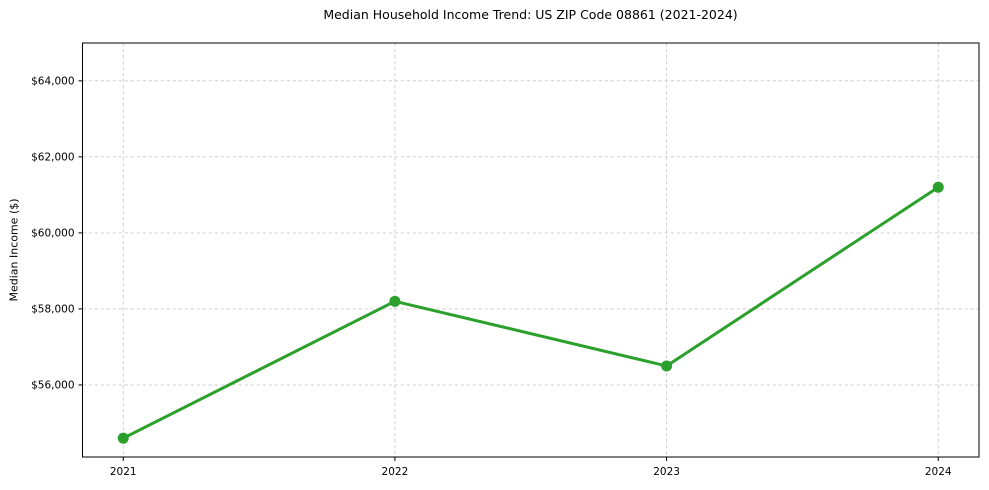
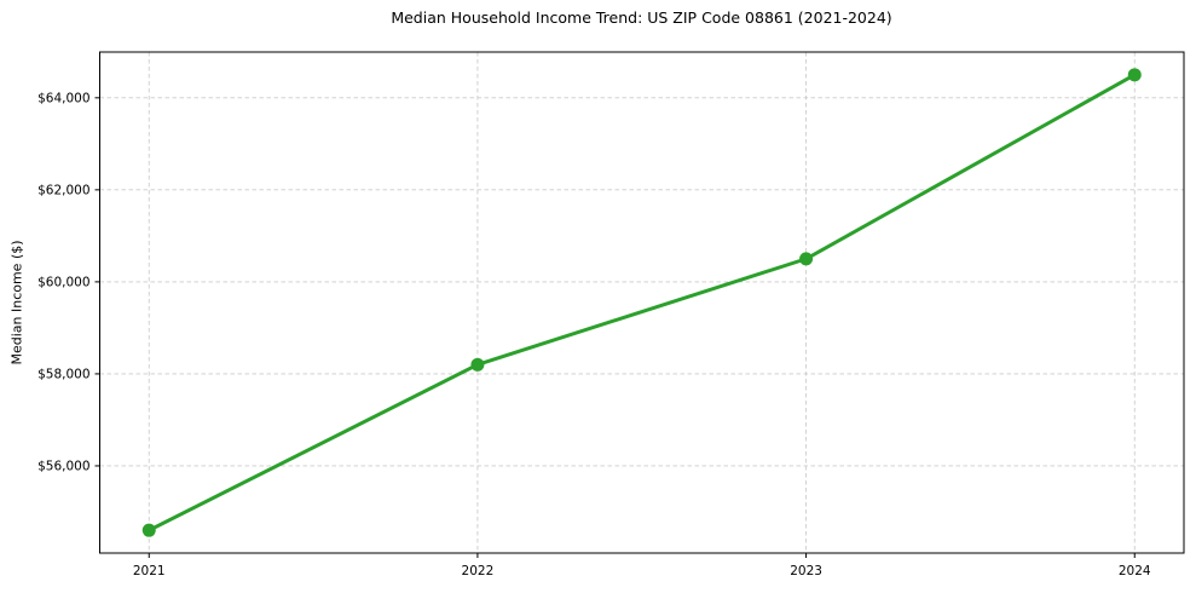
2023: $56500 -> $60500
2024: $61200 -> $64500
